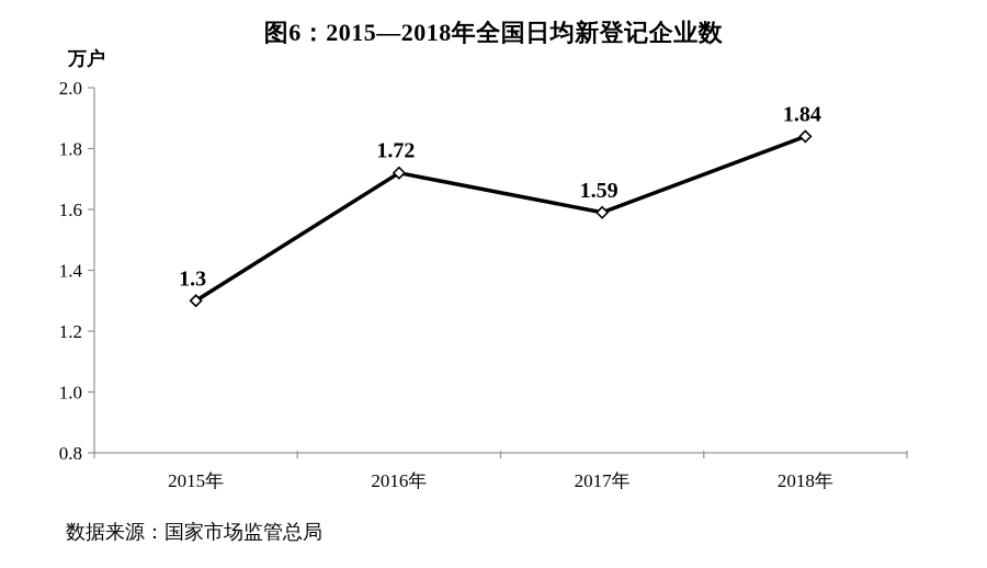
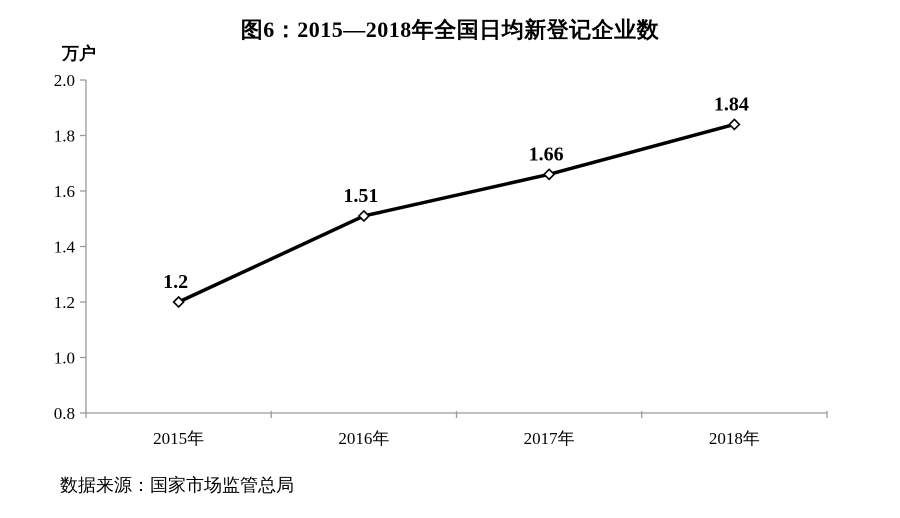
2015年: 1.3 -> 1.2
2016年: 1.72 -> 1.51
2017年: 1.59 -> 1.66
